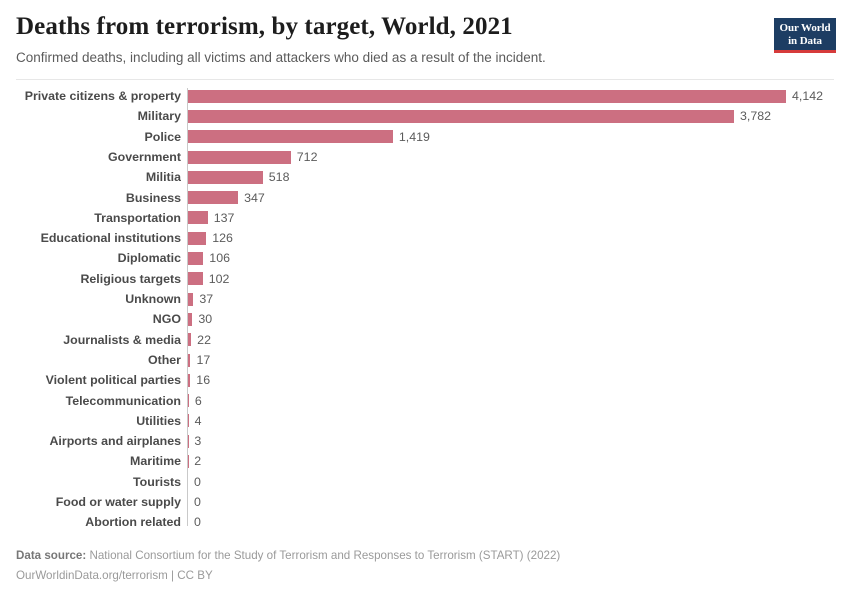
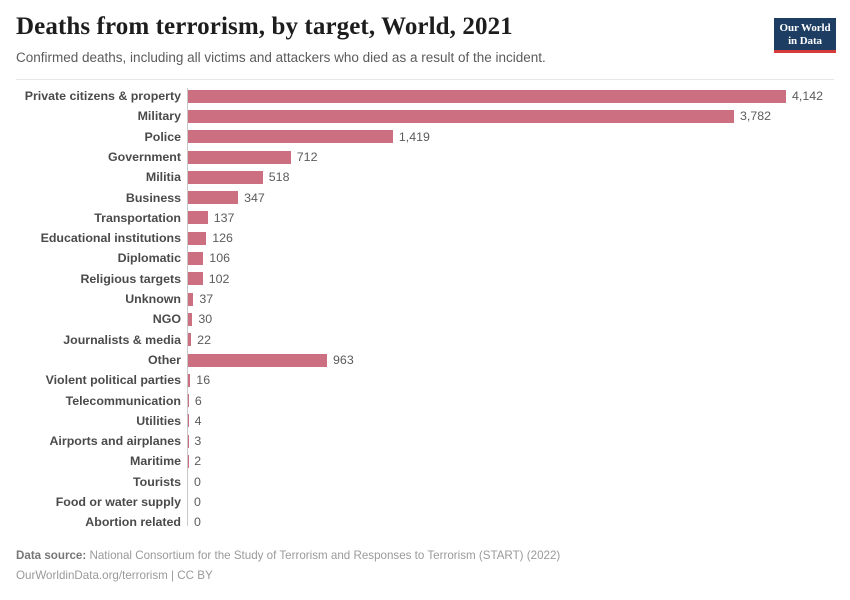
Other: 17 -> 963
